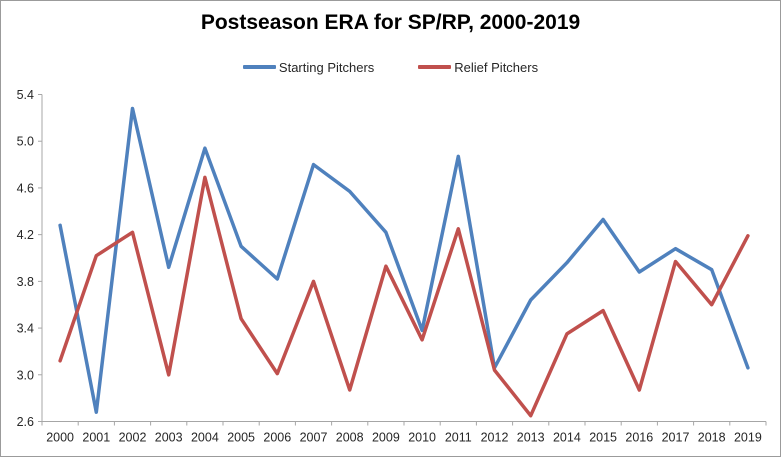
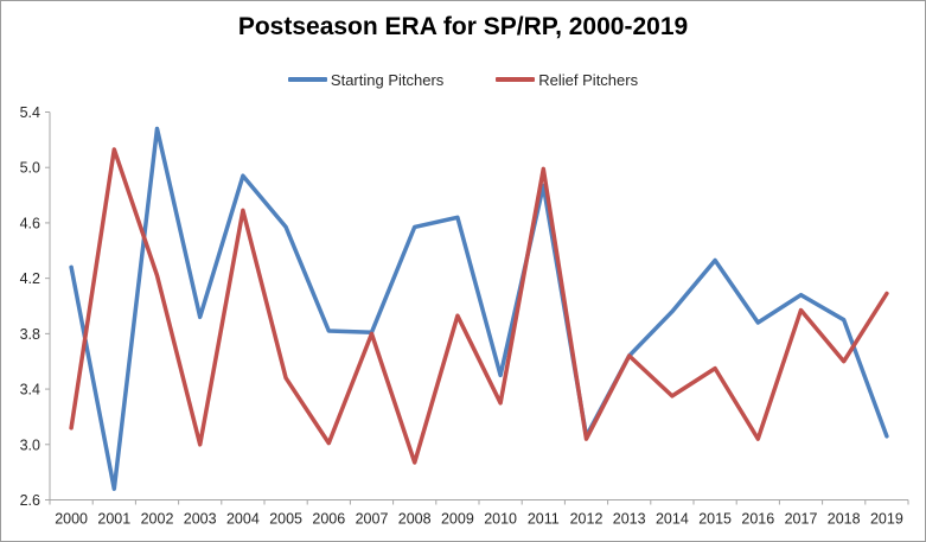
Relief Pitchers/2001: 4.02 -> 5.13
Starting Pitchers/2005: 4.10 -> 4.57
Starting Pitchers/2007: 4.80 -> 3.81
Starting Pitchers/2009: 4.22 -> 4.64
Starting Pitchers/2010: 3.38 -> 3.50
Relief Pitchers/2011: 4.25 -> 4.99
Relief Pitchers/2013: 2.65 -> 3.64
Relief Pitchers/2016: 2.87 -> 3.04
Relief Pitchers/2019: 4.19 -> 4.09
